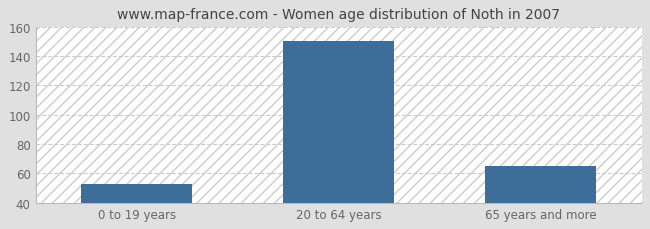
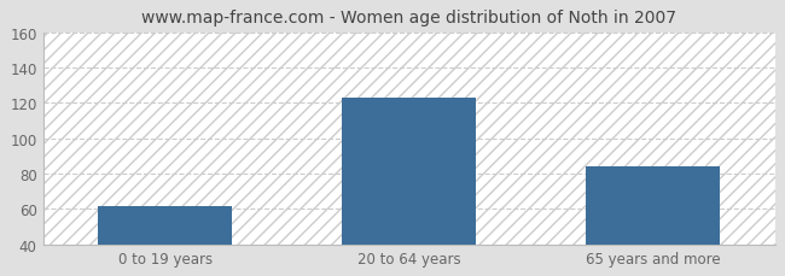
0 to 19 years: 53 -> 62
20 to 64 years: 150 -> 123
65 years and more: 65 -> 84
